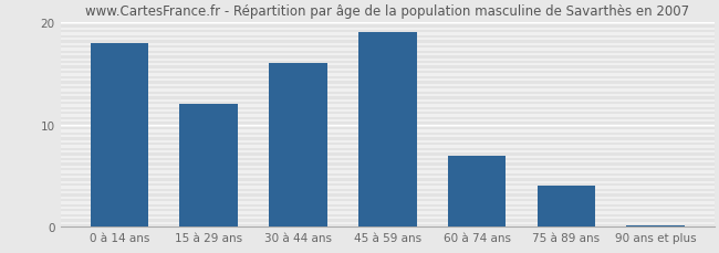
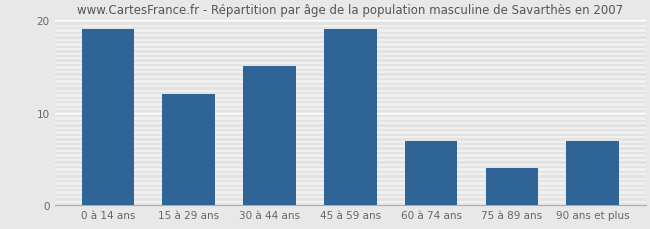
0 à 14 ans: 18.0 -> 19.0
30 à 44 ans: 16.0 -> 15.0
90 ans et plus: 0.2 -> 7.0
